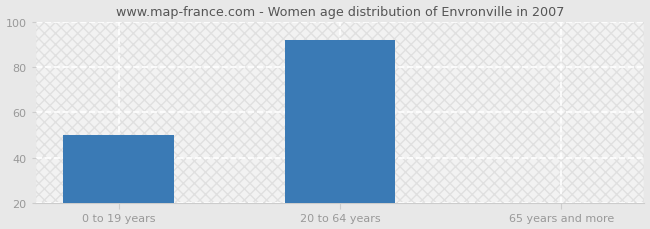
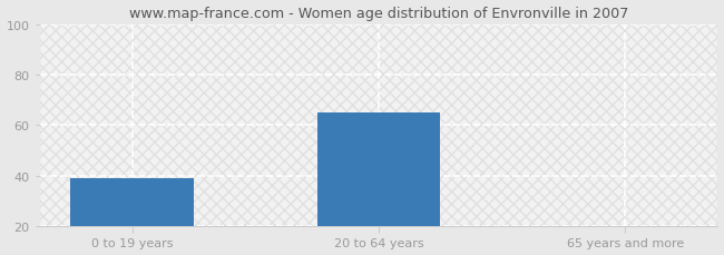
0 to 19 years: 50 -> 39
20 to 64 years: 92 -> 65
